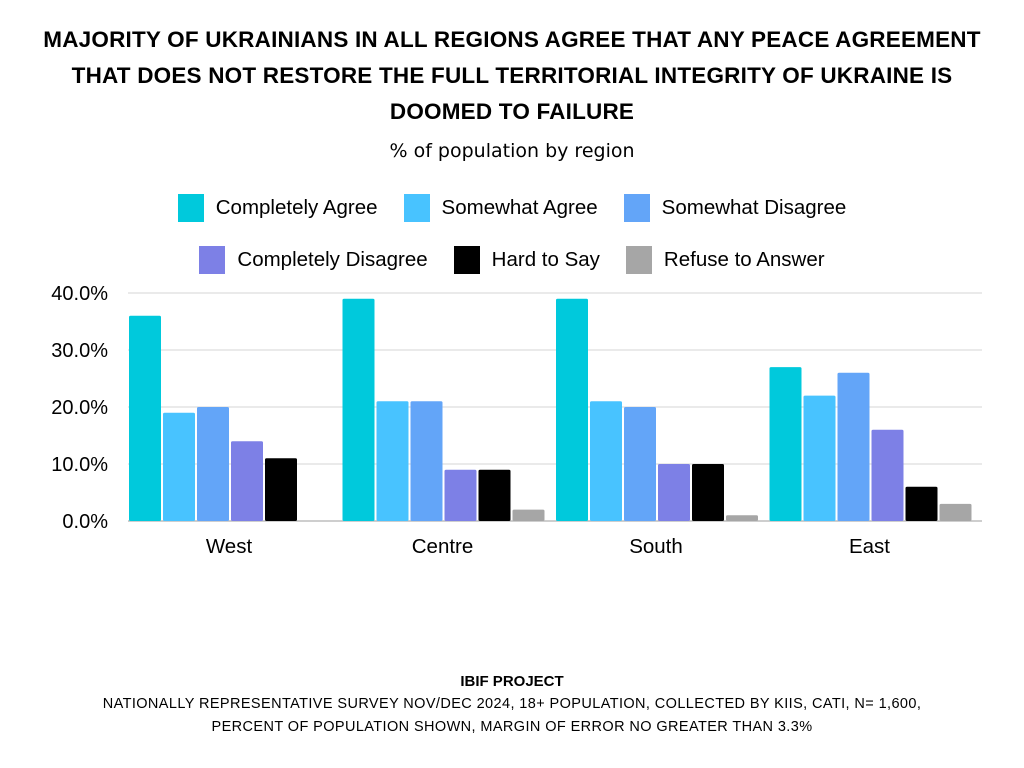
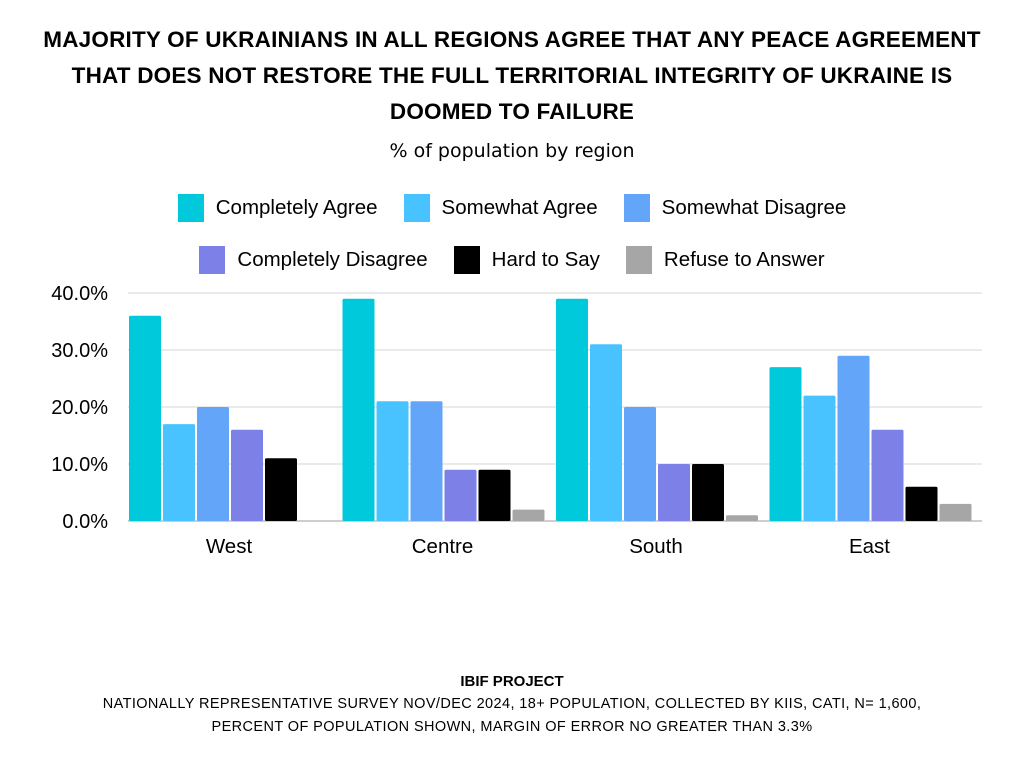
Somewhat Agree/West: 19% -> 17%
Completely Disagree/West: 14% -> 16%
Somewhat Agree/South: 21% -> 31%
Somewhat Disagree/East: 26% -> 29%
